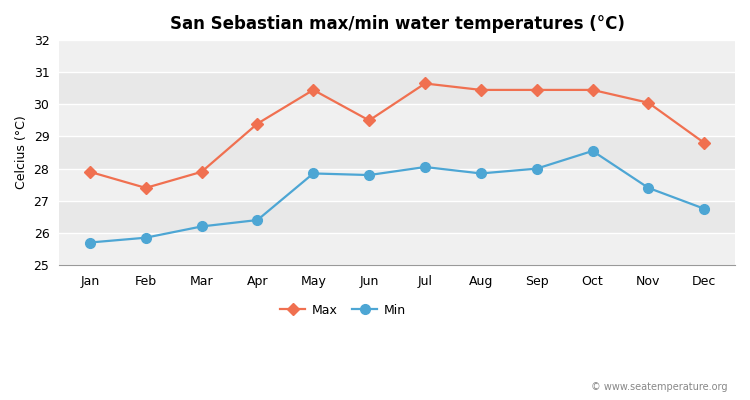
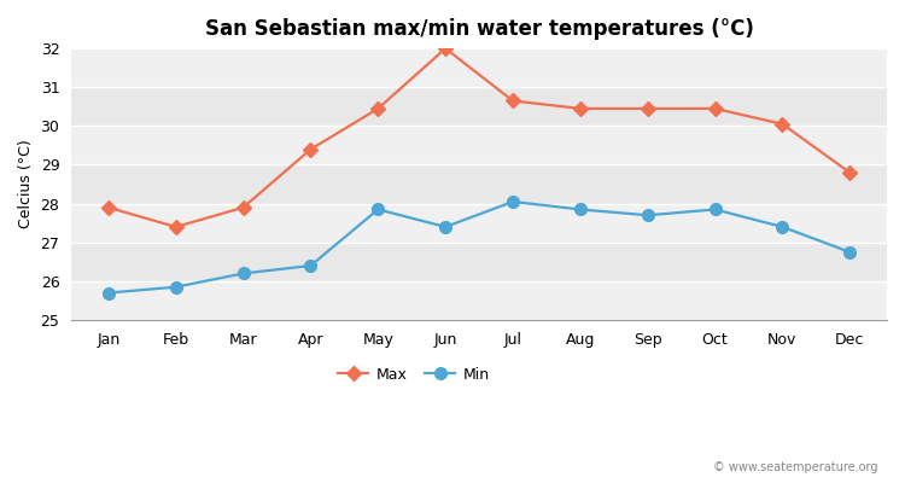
Max/Jun: 29.50 -> 32.00
Min/Jun: 27.80 -> 27.40
Min/Sep: 28.00 -> 27.70
Min/Oct: 28.55 -> 27.85
